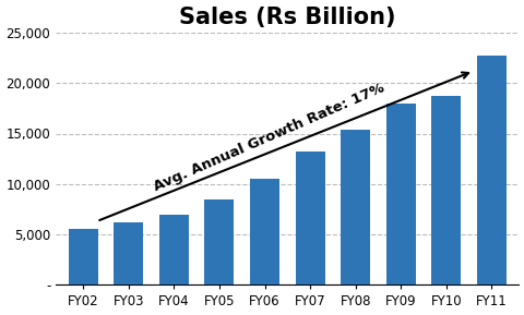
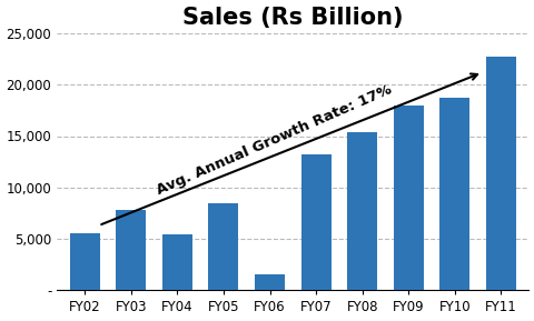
FY03: 6,200 -> 7,800
FY04: 7,000 -> 5,400
FY06: 10,500 -> 1,600
